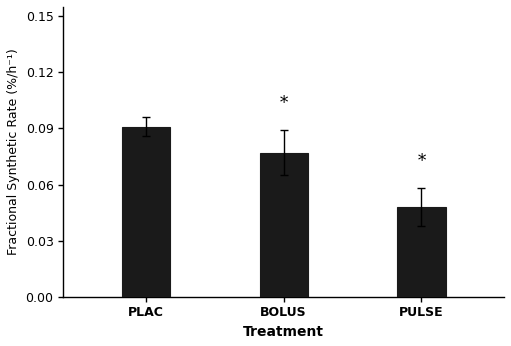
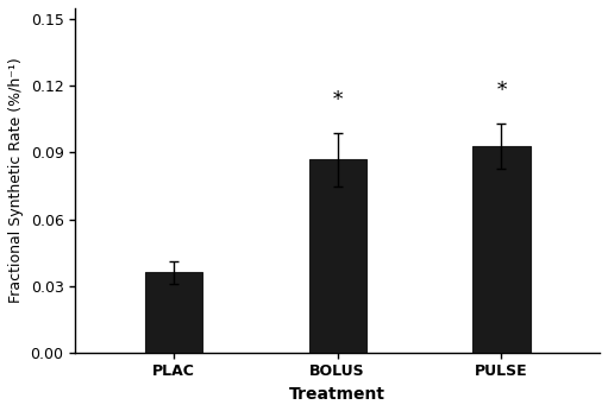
PLAC: 0.091 -> 0.036
BOLUS: 0.077 -> 0.087
PULSE: 0.048 -> 0.093
